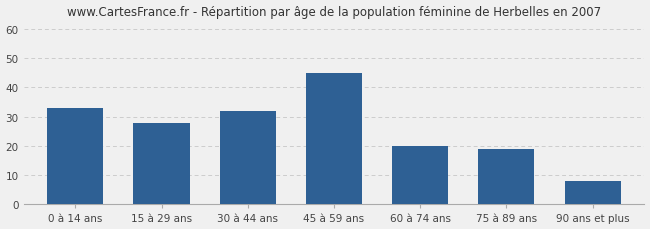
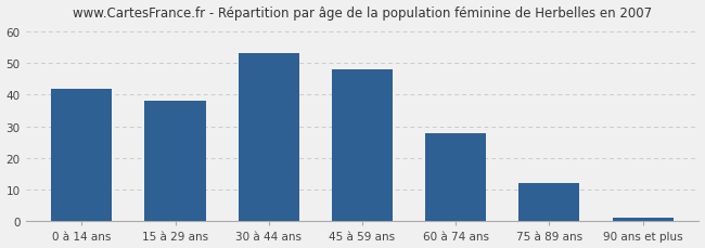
0 à 14 ans: 33 -> 42
15 à 29 ans: 28 -> 38
30 à 44 ans: 32 -> 53
45 à 59 ans: 45 -> 48
60 à 74 ans: 20 -> 28
75 à 89 ans: 19 -> 12
90 ans et plus: 8 -> 1
